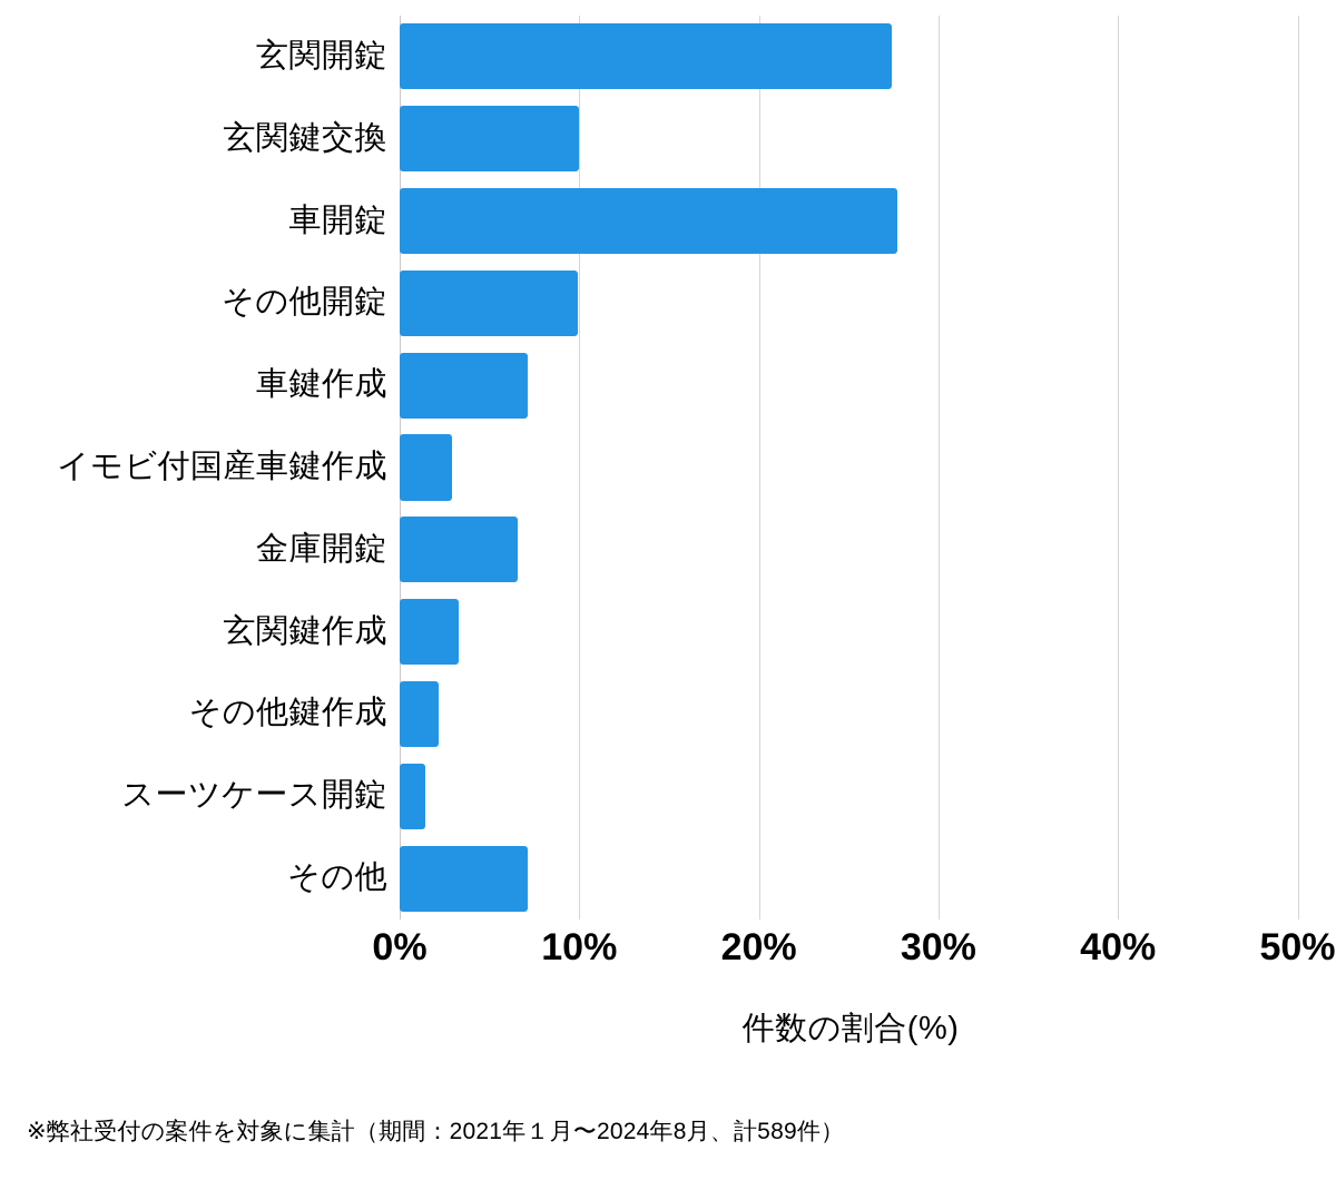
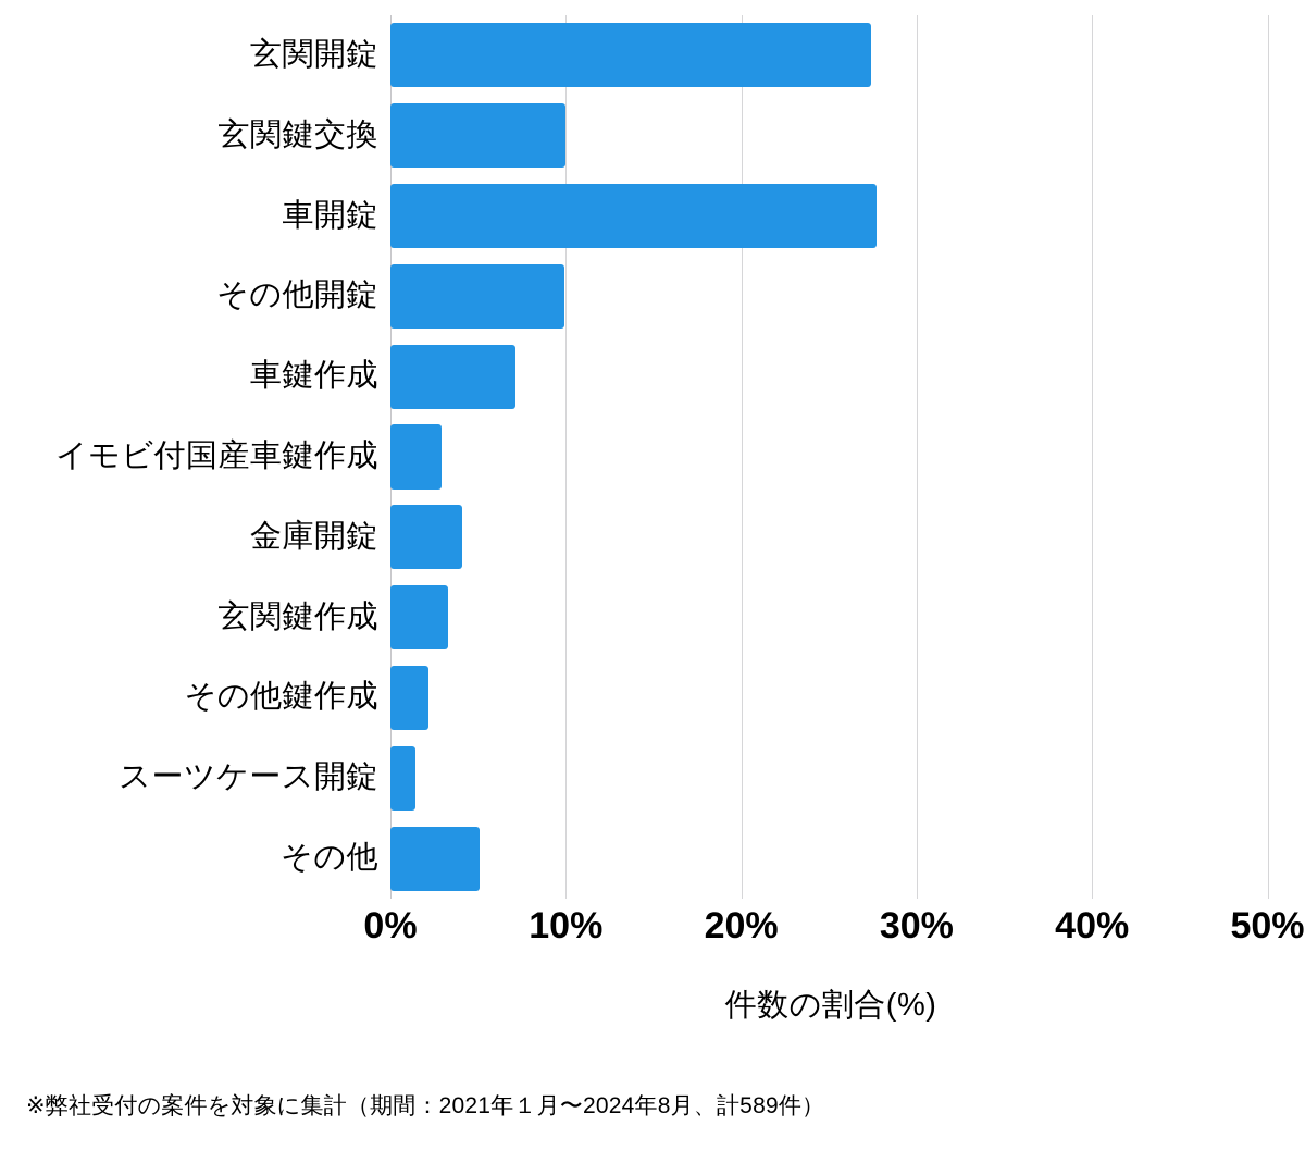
金庫開錠: 6.6% -> 4.1%
その他: 7.1% -> 5.1%
